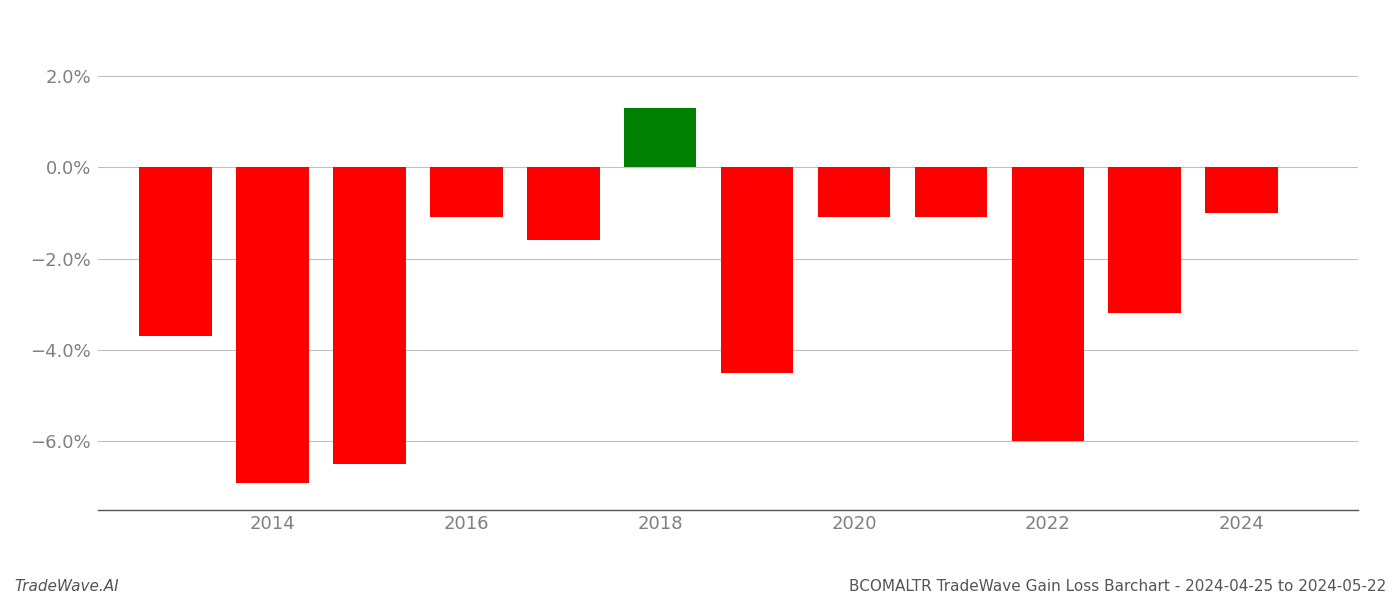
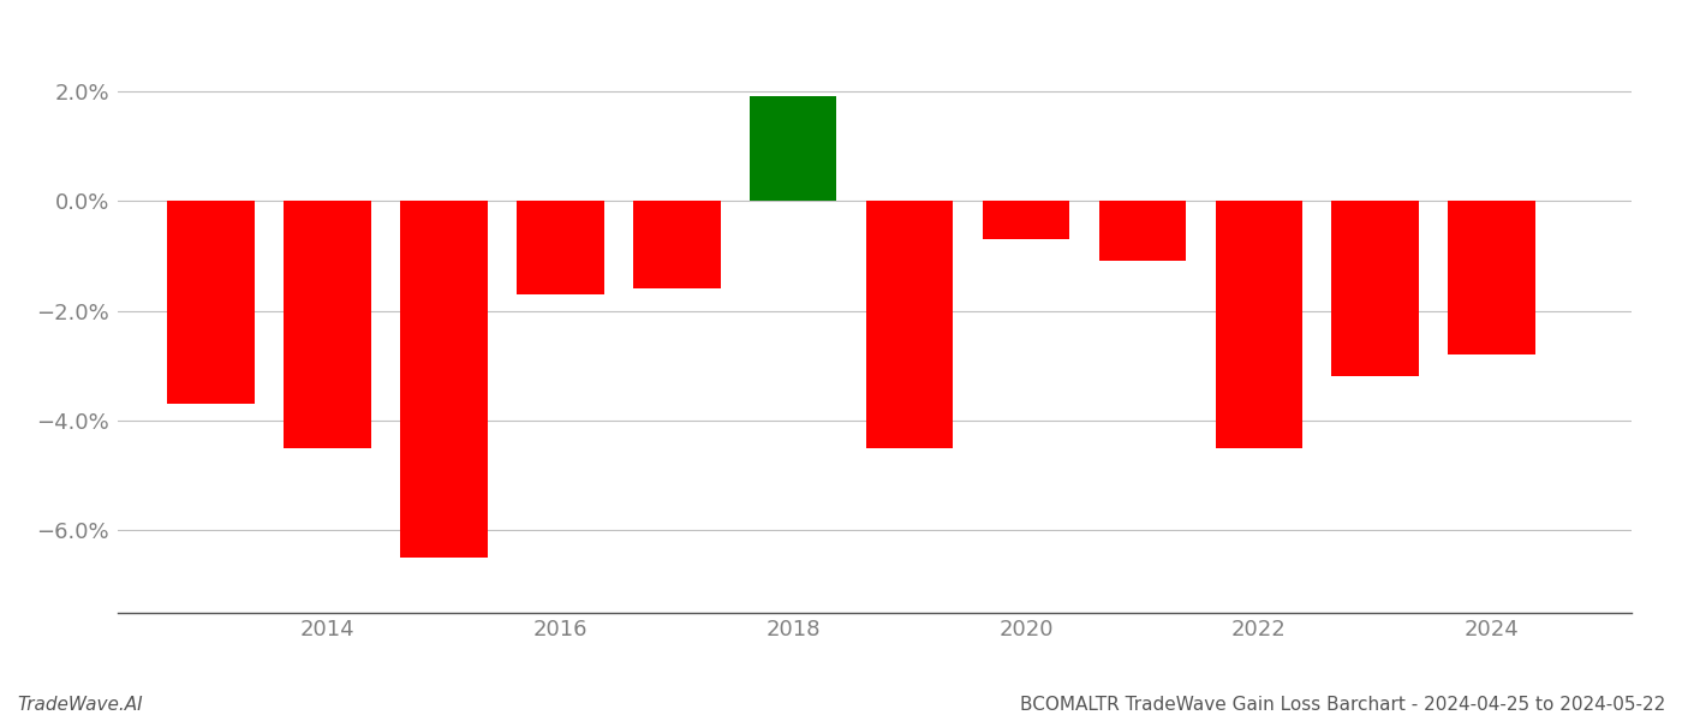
2014: -6.9% -> -4.5%
2016: -1.1% -> -1.7%
2018: 1.3% -> 1.9%
2020: -1.1% -> -0.7%
2022: -6.0% -> -4.5%
2024: -1.0% -> -2.8%
